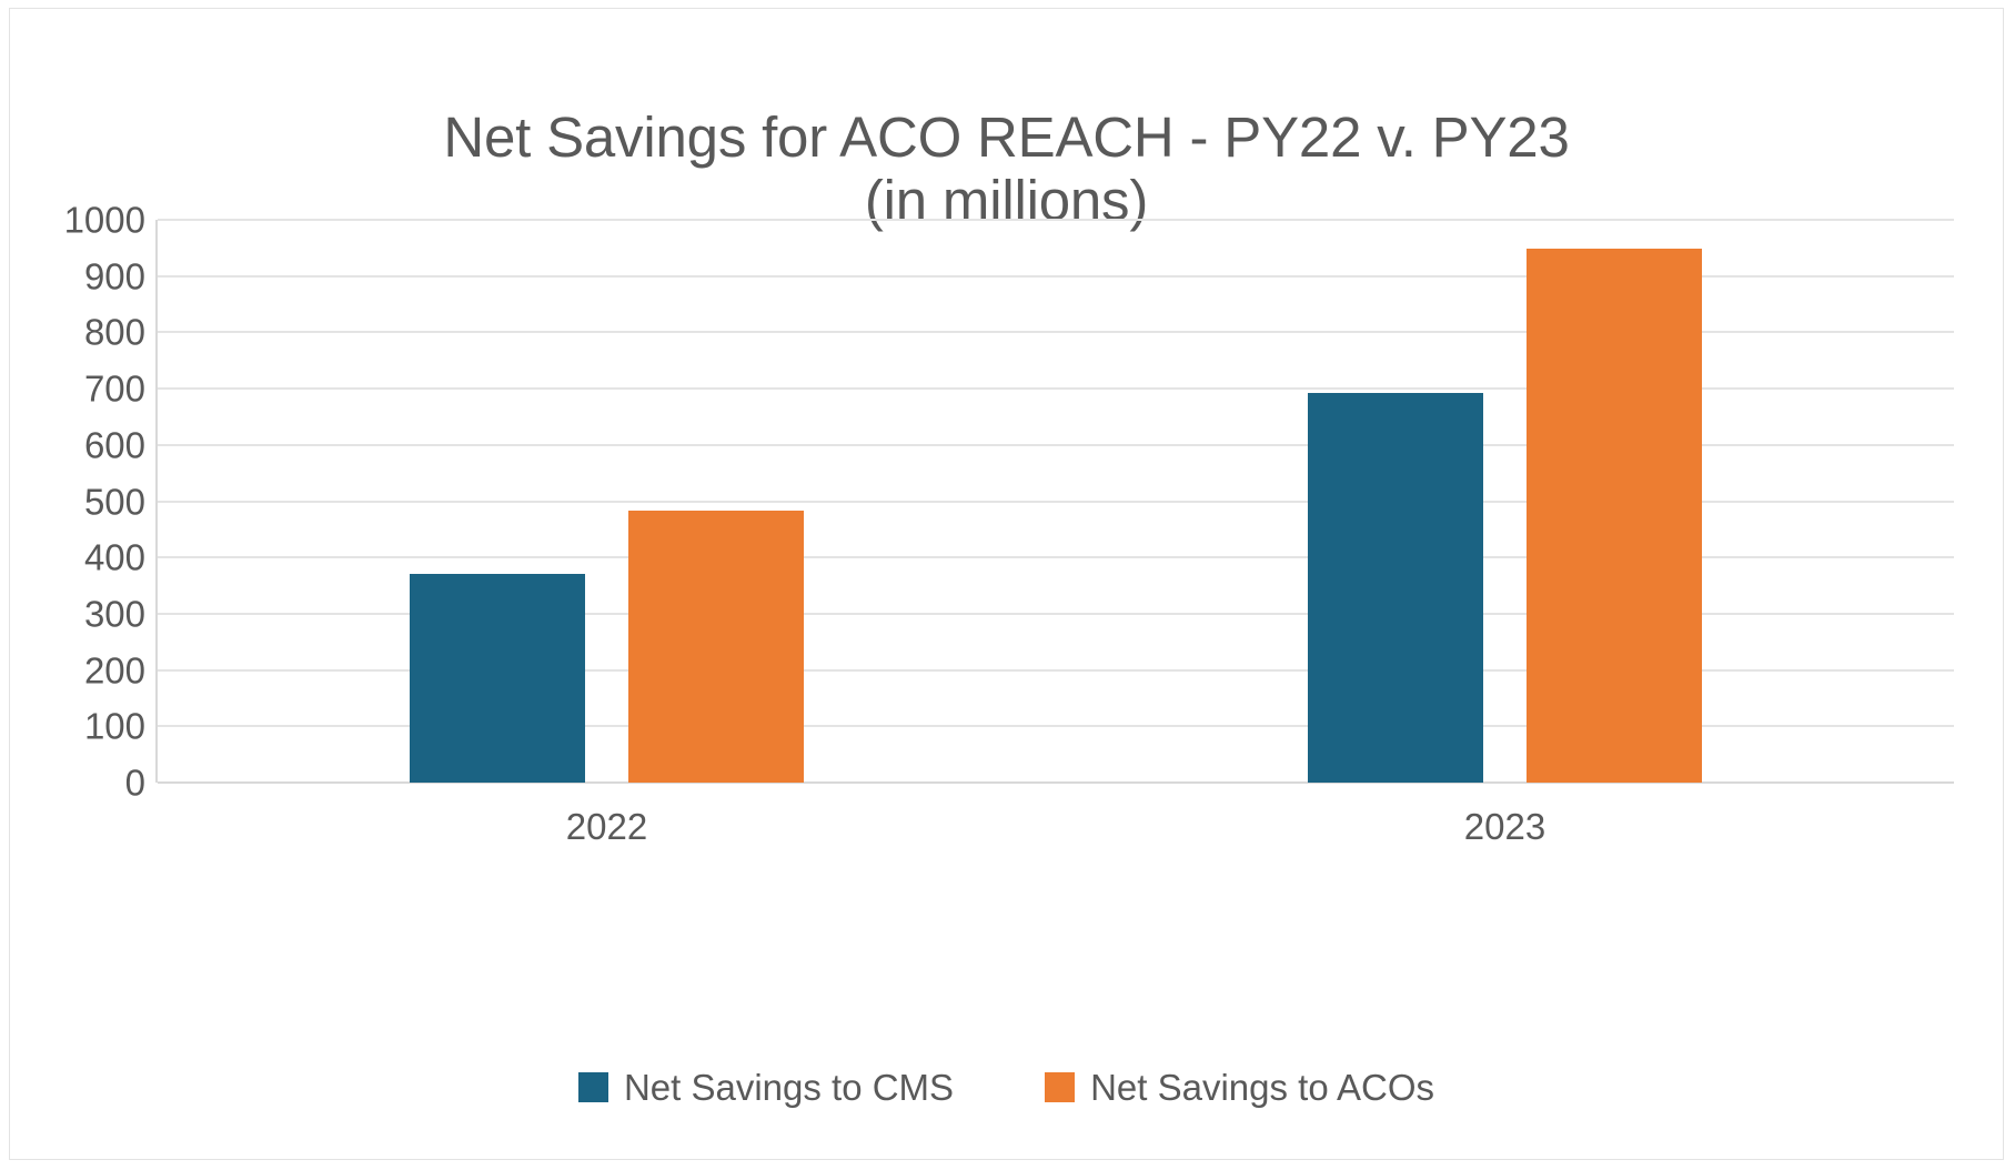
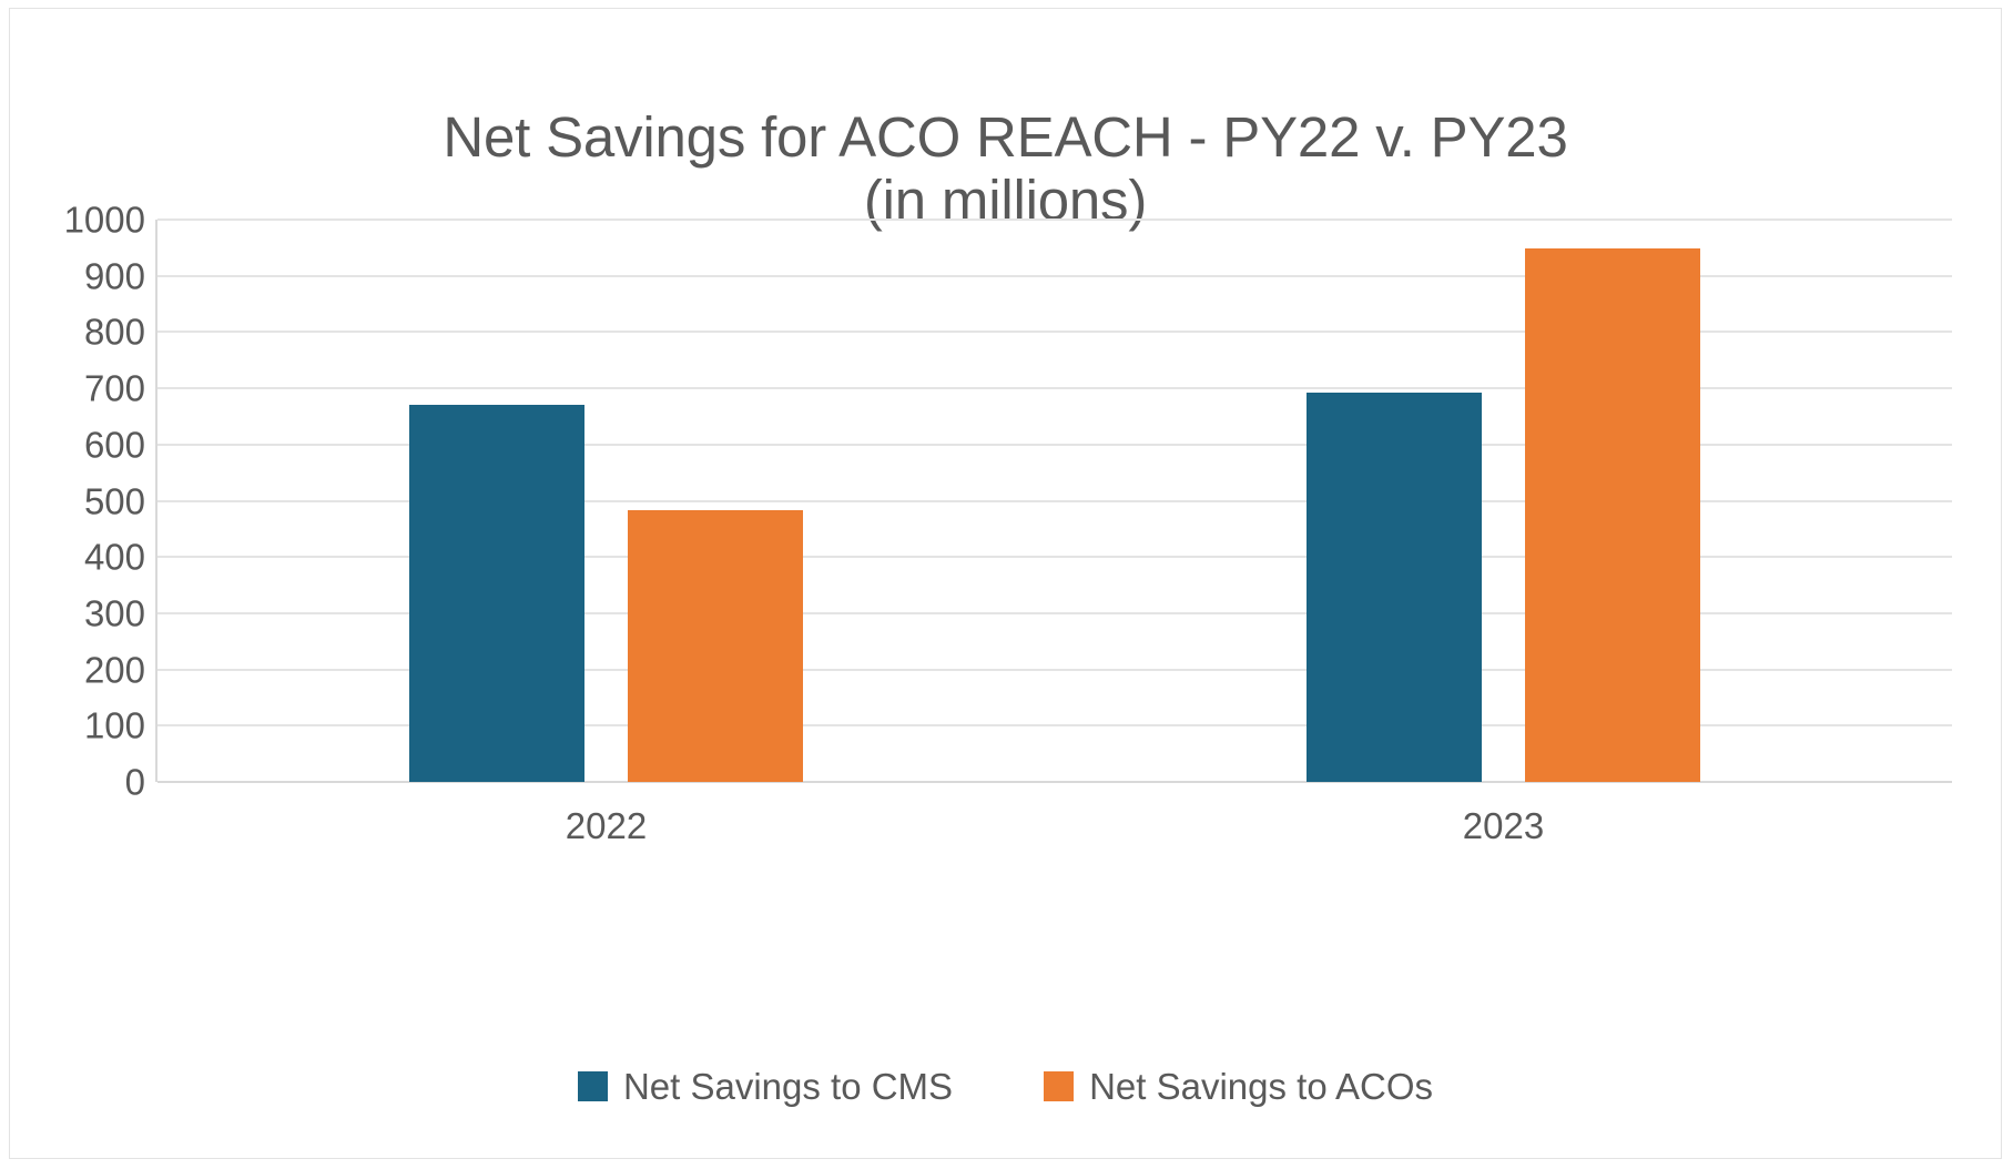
Net Savings to CMS/2022: 370 -> 670
